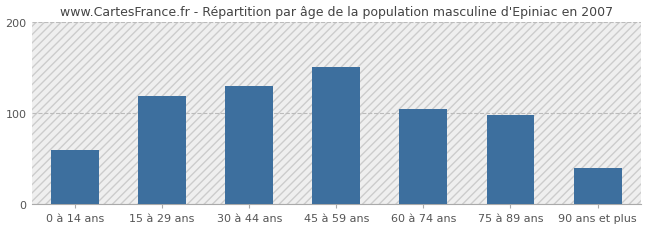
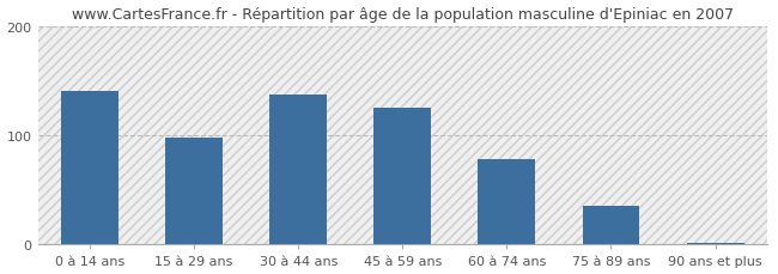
0 à 14 ans: 60 -> 140
15 à 29 ans: 118 -> 98
30 à 44 ans: 130 -> 137
45 à 59 ans: 150 -> 125
60 à 74 ans: 104 -> 78
75 à 89 ans: 98 -> 35
90 ans et plus: 40 -> 2
